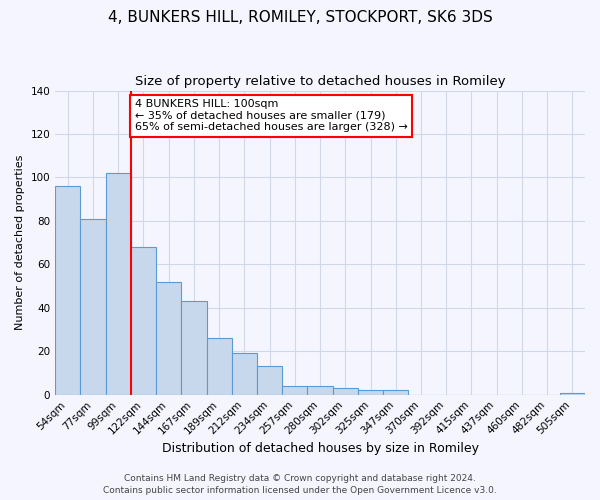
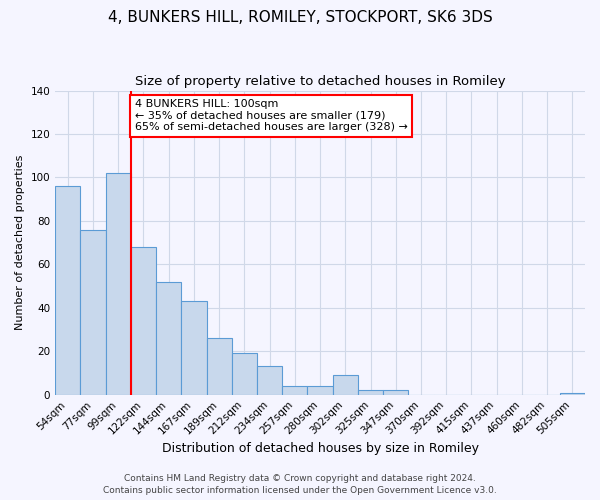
77sqm: 81 -> 76
302sqm: 3 -> 9
